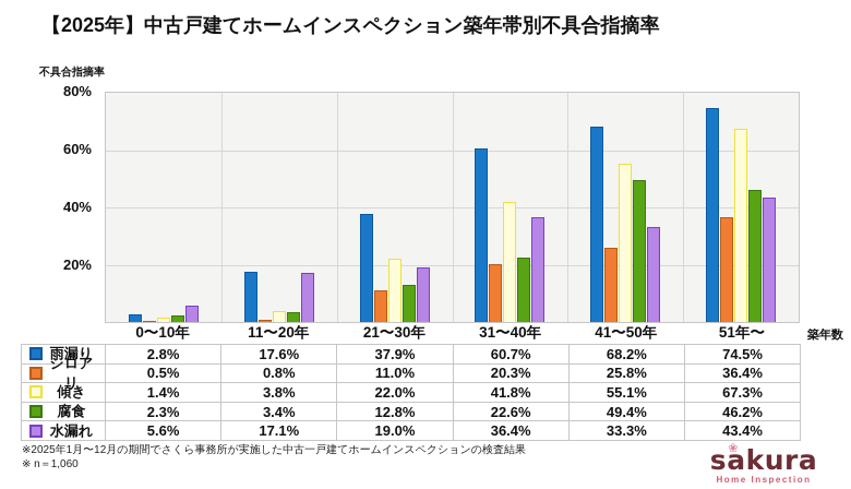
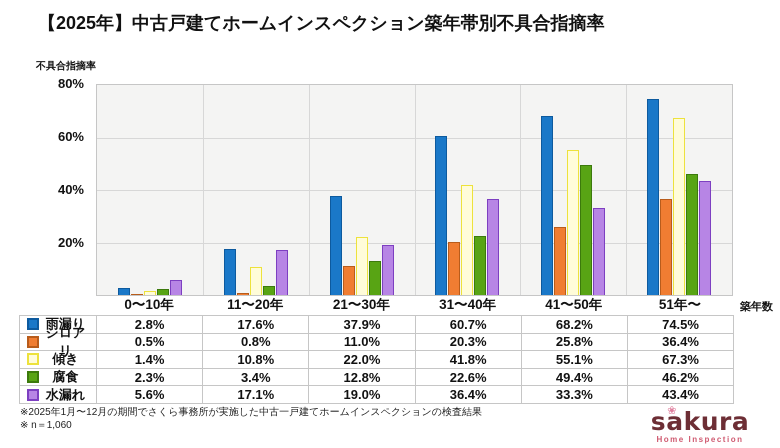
傾き/11〜20年: 3.8% -> 10.8%
